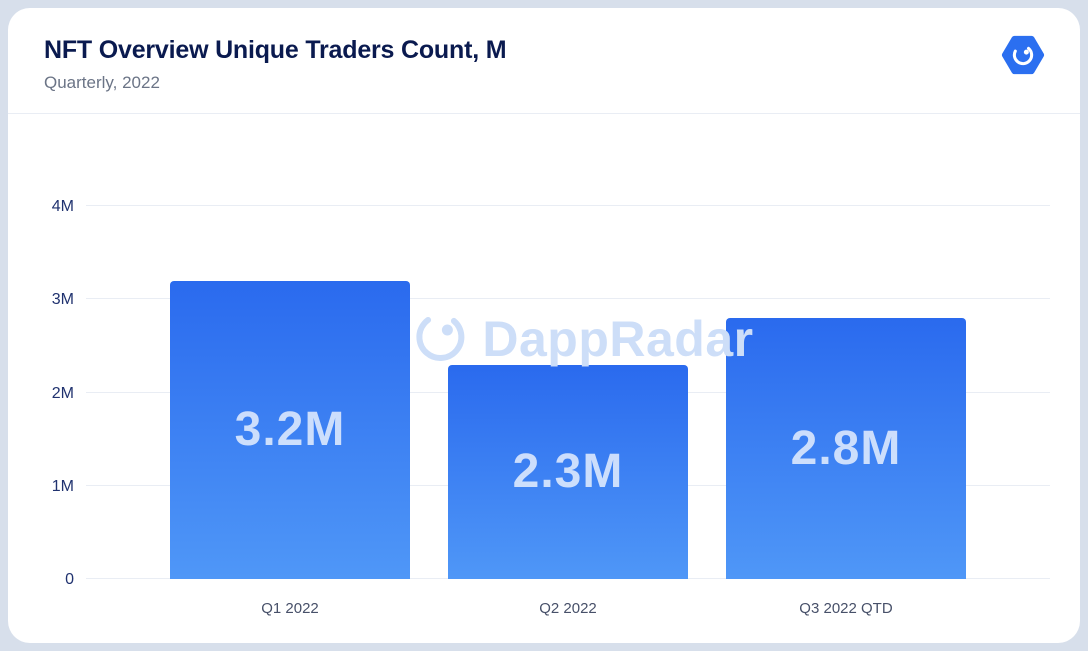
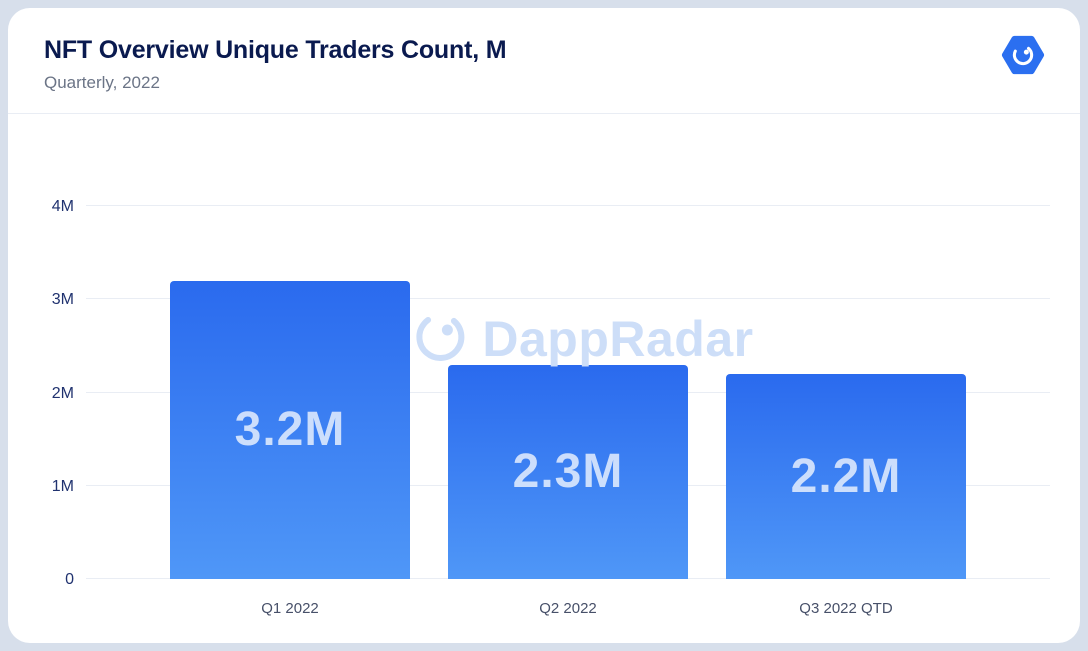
Q3 2022 QTD: 2.8M -> 2.2M
